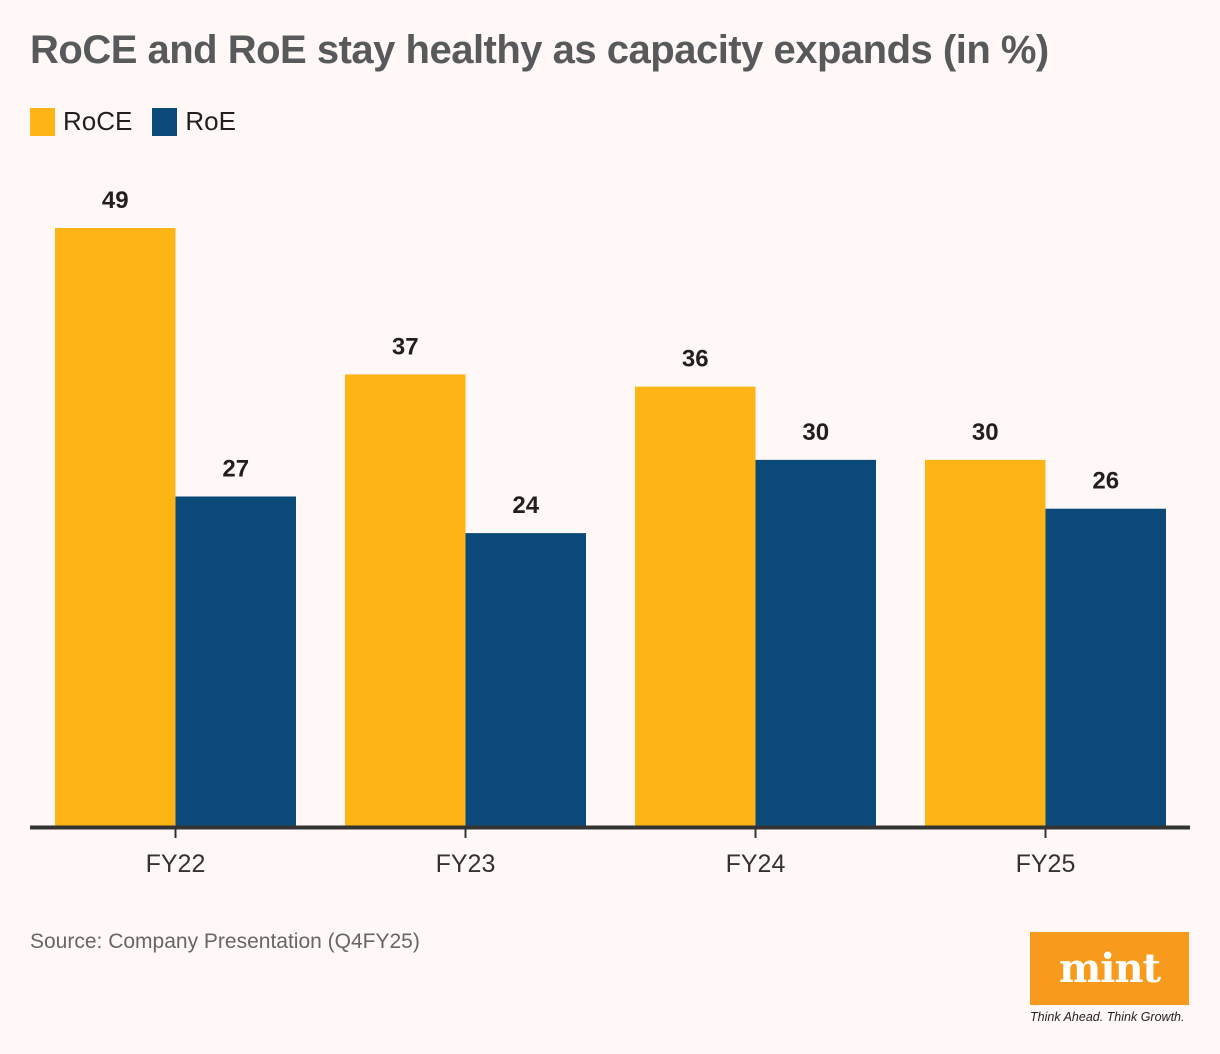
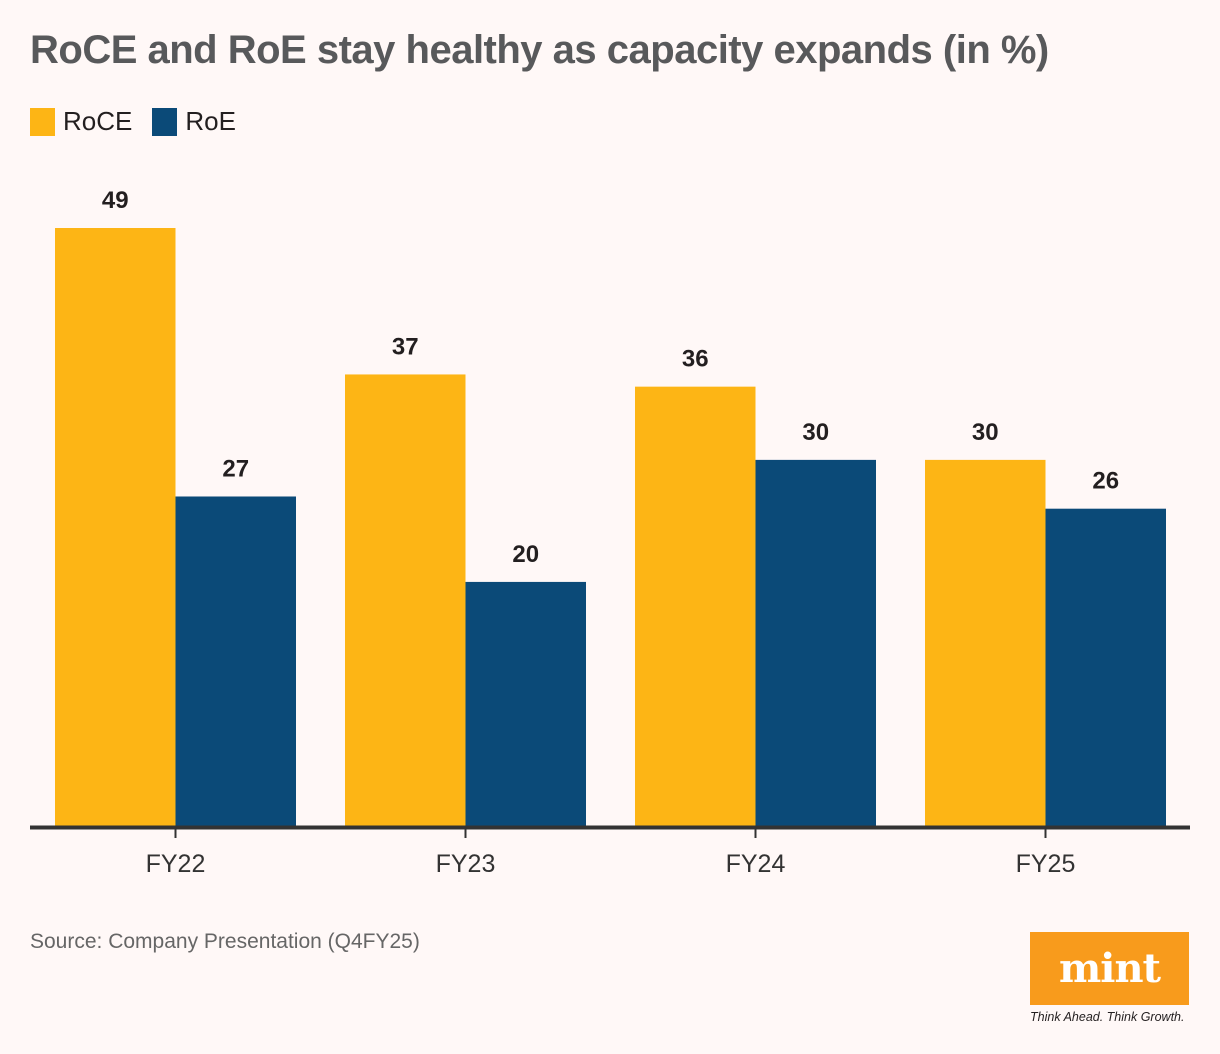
RoE/FY23: 24 -> 20
